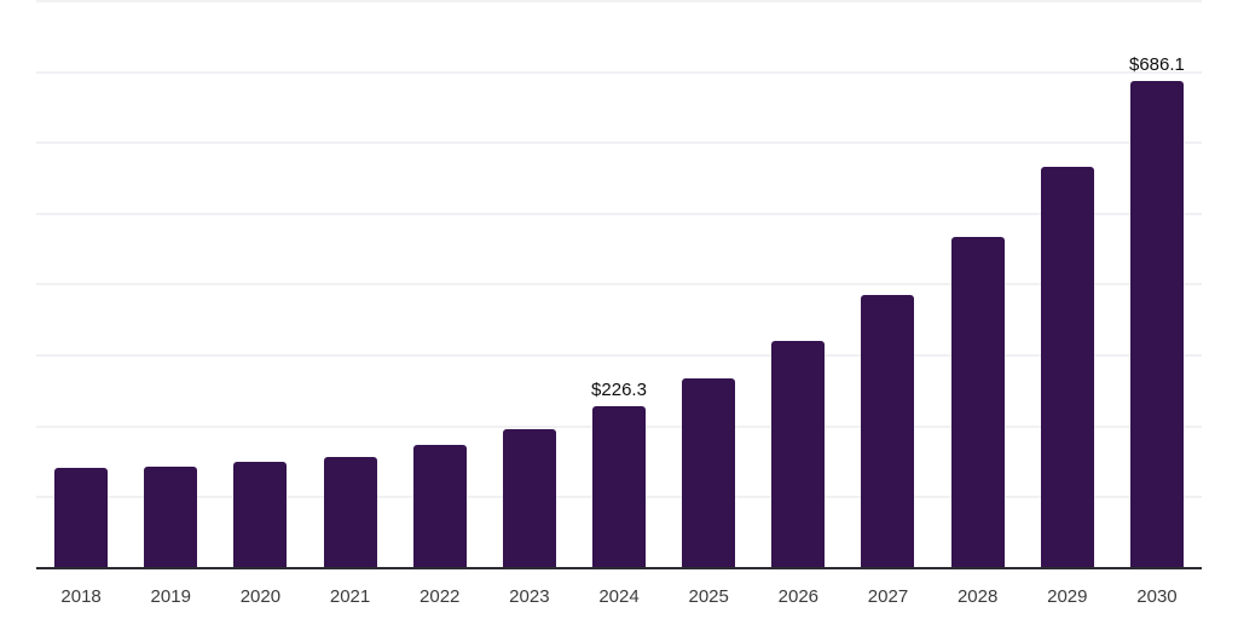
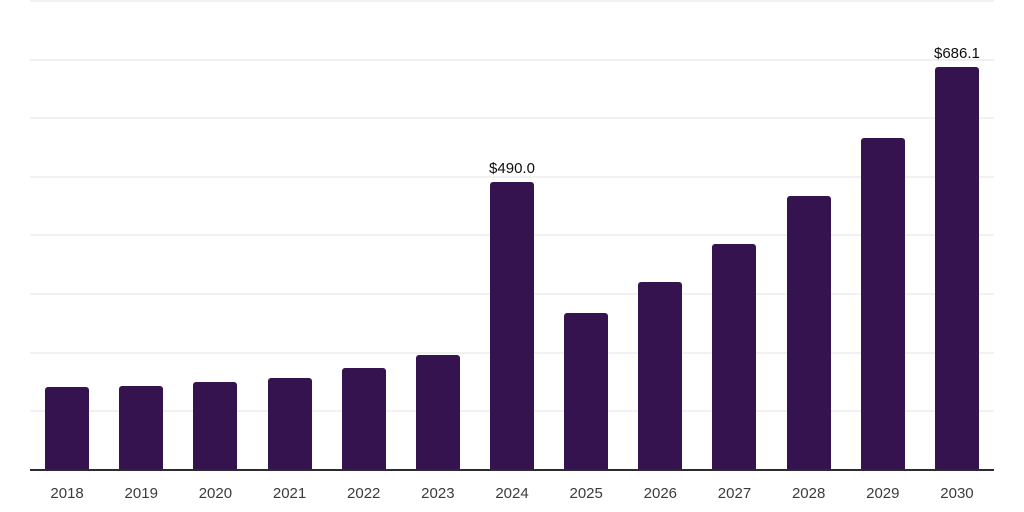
2024: $226.3 -> $490.0
